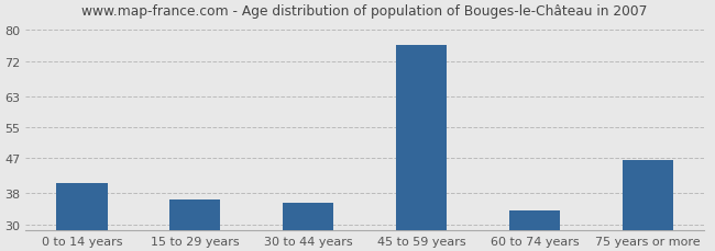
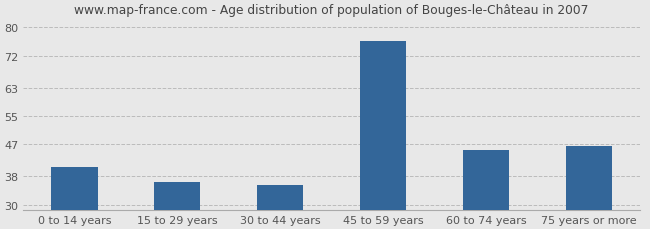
60 to 74 years: 33.5 -> 45.5
